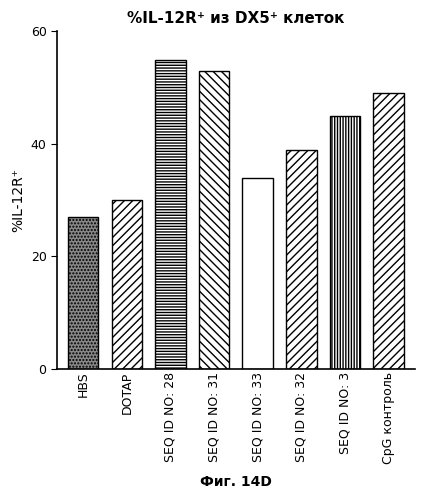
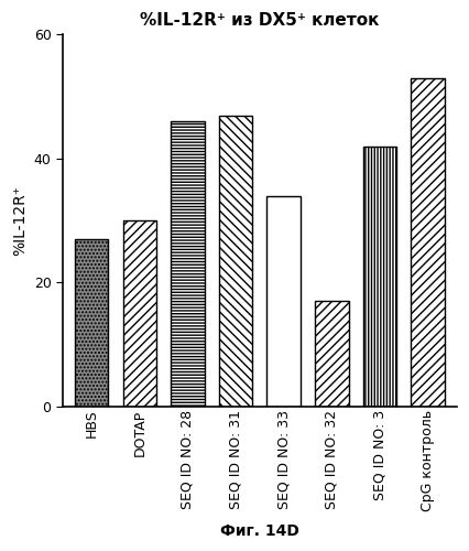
SEQ ID NO: 28: 55 -> 46
SEQ ID NO: 31: 53 -> 47
SEQ ID NO: 32: 39 -> 17
SEQ ID NO: 3: 45 -> 42
CpG контроль: 49 -> 53
